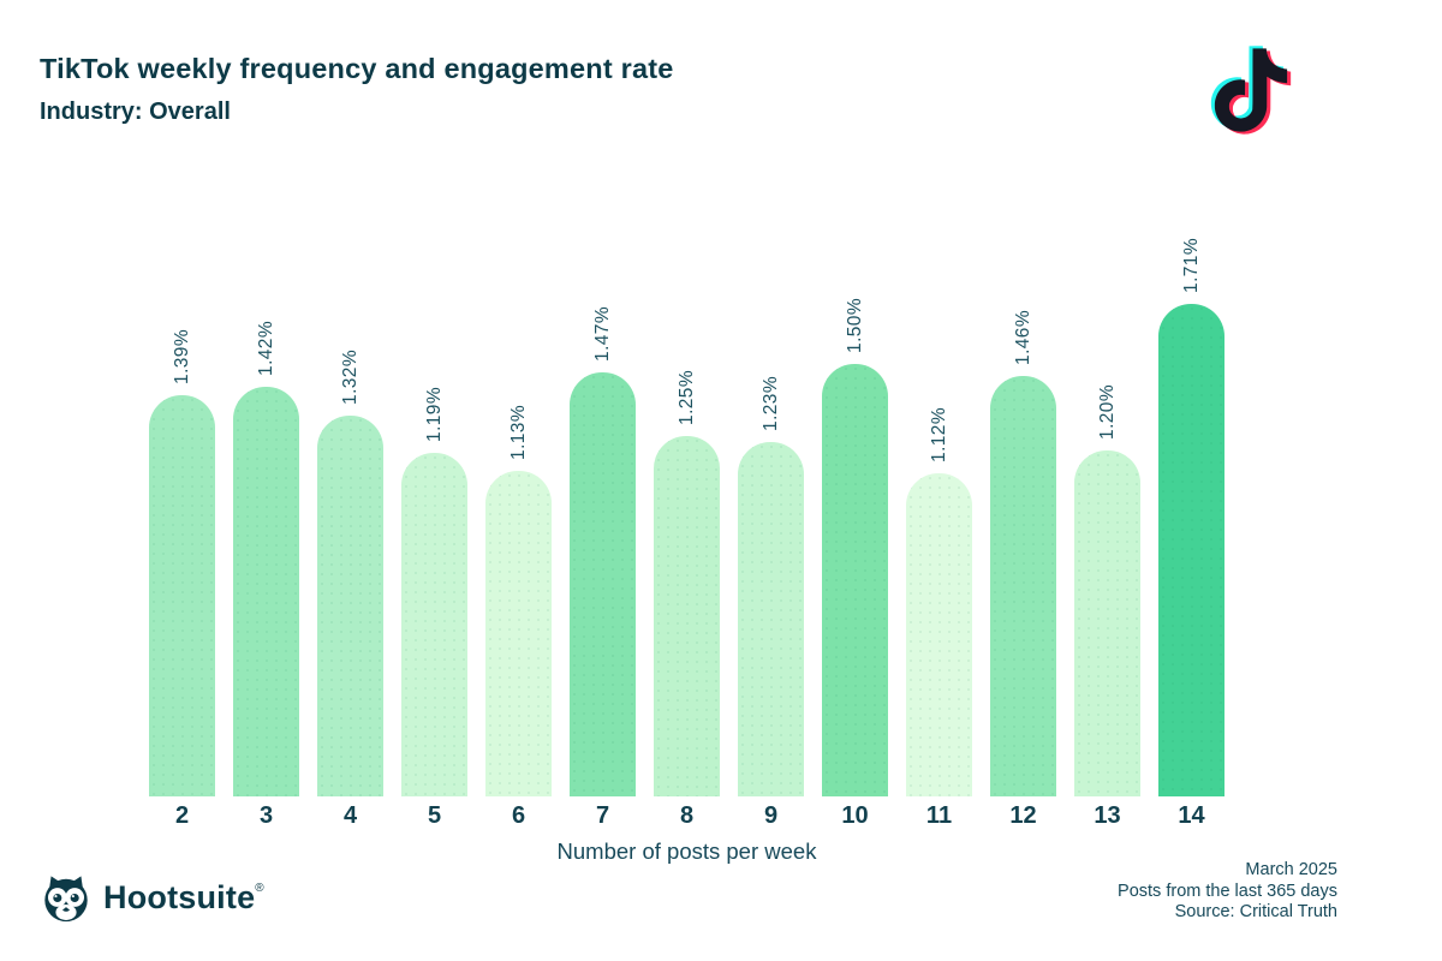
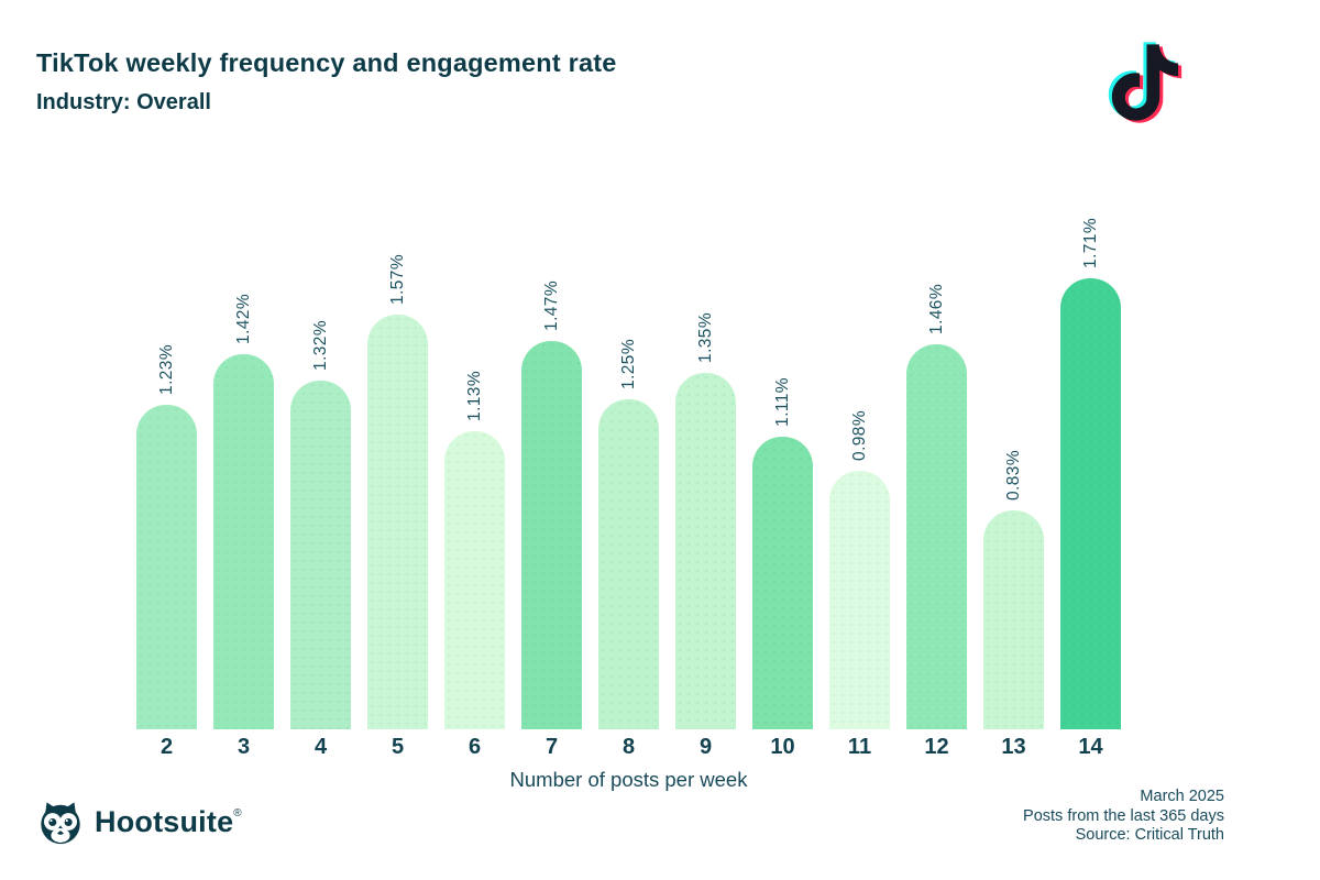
2: 1.39% -> 1.23%
5: 1.19% -> 1.57%
9: 1.23% -> 1.35%
10: 1.50% -> 1.11%
11: 1.12% -> 0.98%
13: 1.20% -> 0.83%
